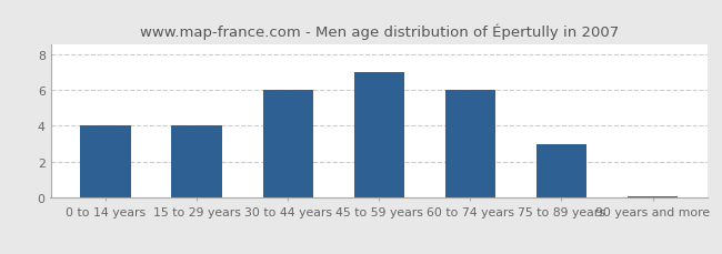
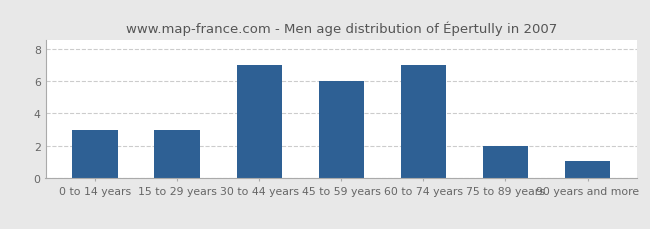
0 to 14 years: 4.0 -> 3.0
15 to 29 years: 4.0 -> 3.0
30 to 44 years: 6.0 -> 7.0
45 to 59 years: 7.0 -> 6.0
60 to 74 years: 6.0 -> 7.0
75 to 89 years: 3.0 -> 2.0
90 years and more: 0.1 -> 1.1
